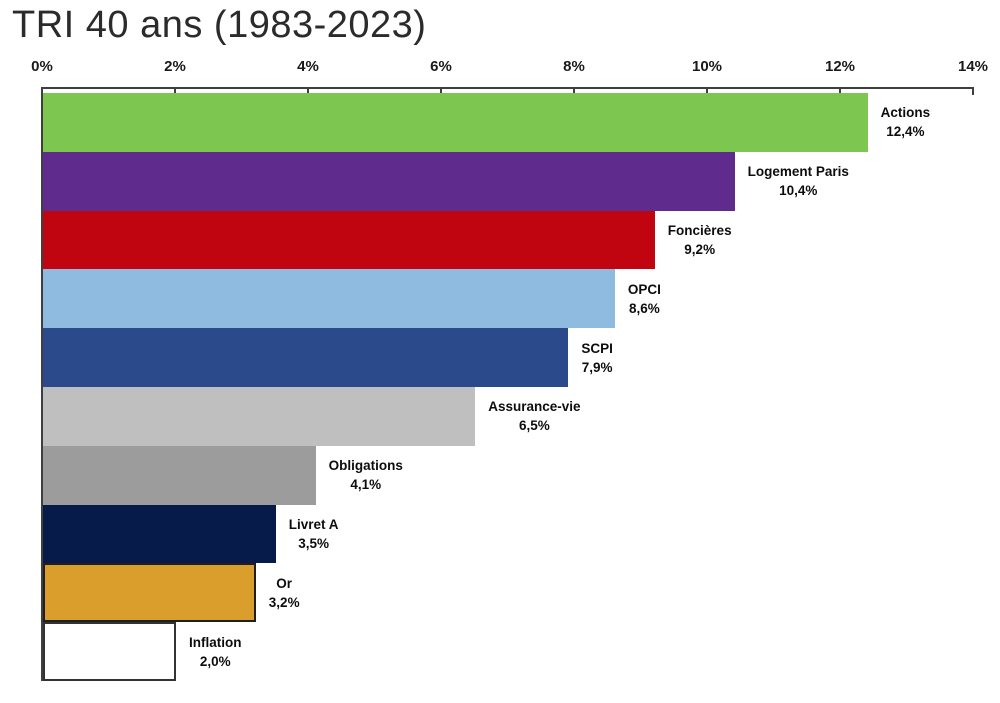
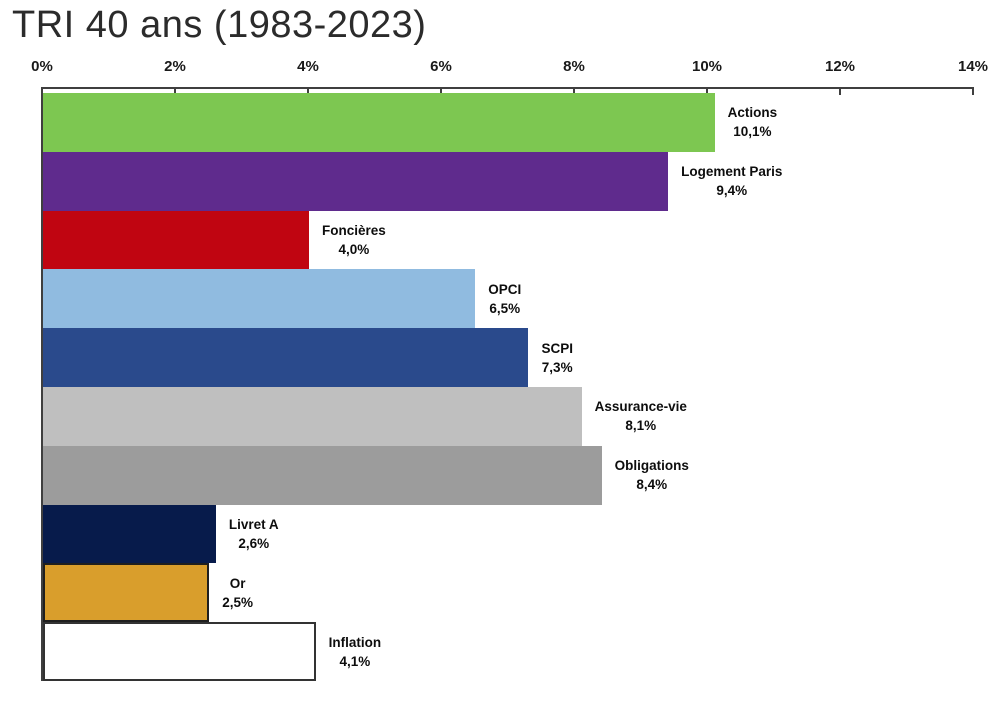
Actions: 12,4% -> 10,1%
Logement Paris: 10,4% -> 9,4%
Foncières: 9,2% -> 4,0%
OPCI: 8,6% -> 6,5%
SCPI: 7,9% -> 7,3%
Assurance-vie: 6,5% -> 8,1%
Obligations: 4,1% -> 8,4%
Livret A: 3,5% -> 2,6%
Or: 3,2% -> 2,5%
Inflation: 2,0% -> 4,1%
